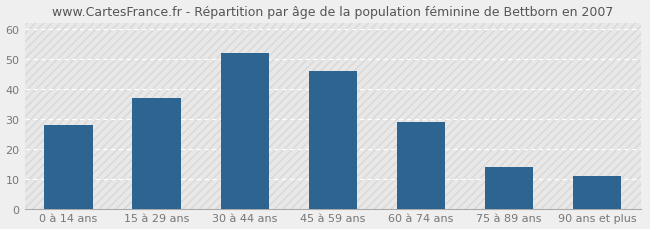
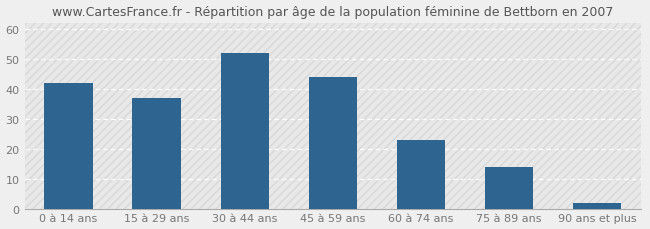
0 à 14 ans: 28 -> 42
45 à 59 ans: 46 -> 44
60 à 74 ans: 29 -> 23
90 ans et plus: 11 -> 2
